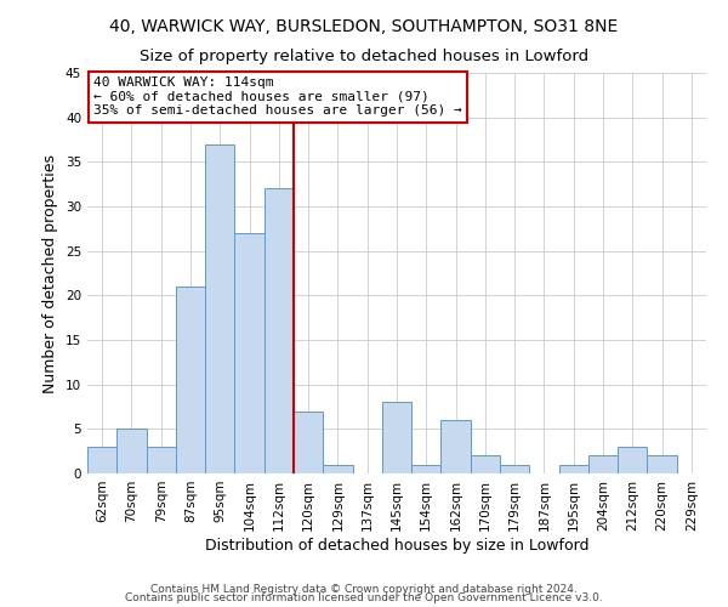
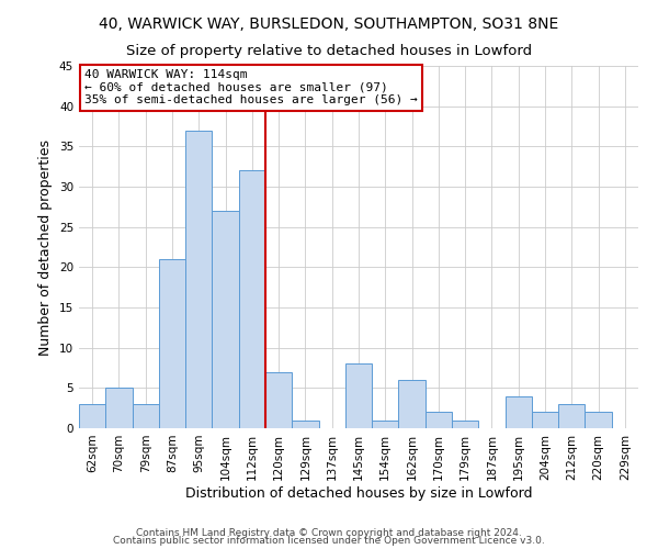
195sqm: 1 -> 4
